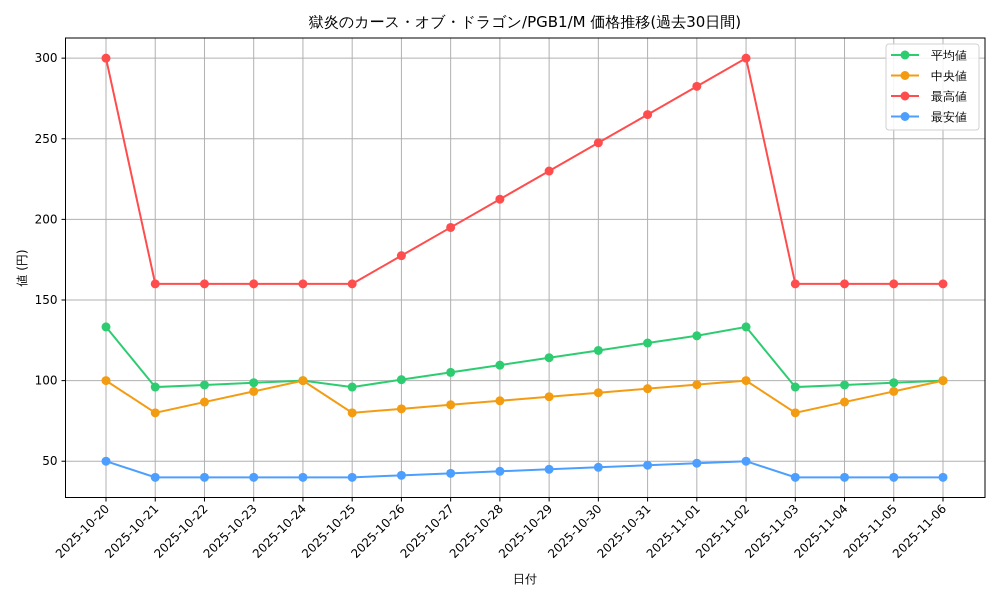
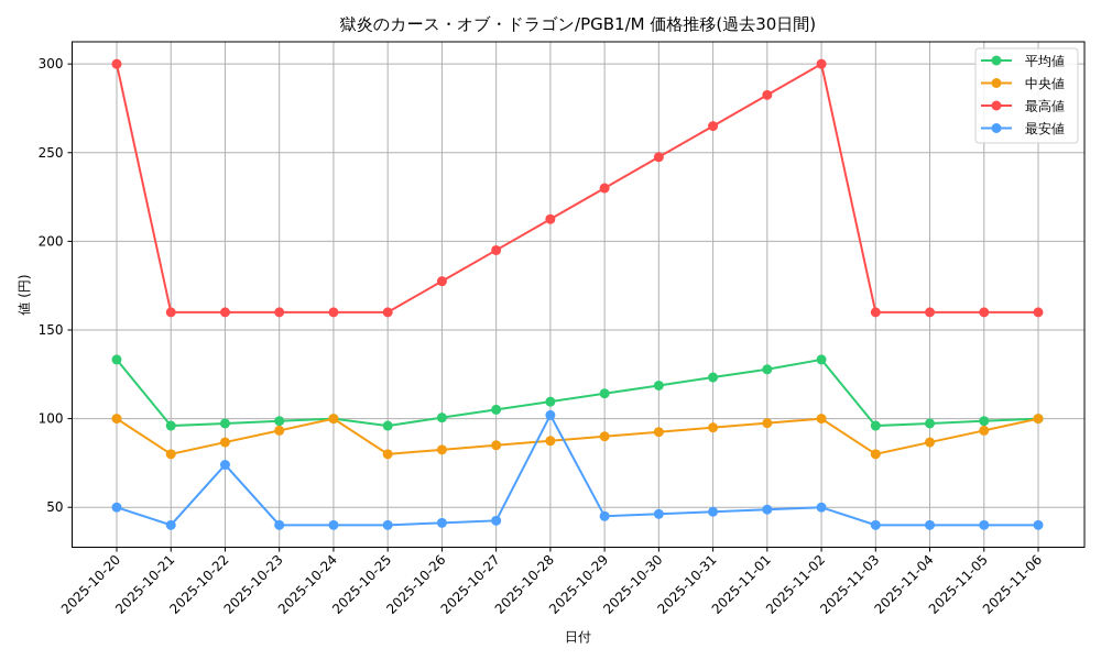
最安値/2025-10-22: 40 -> 74
最安値/2025-10-28: 44 -> 102
